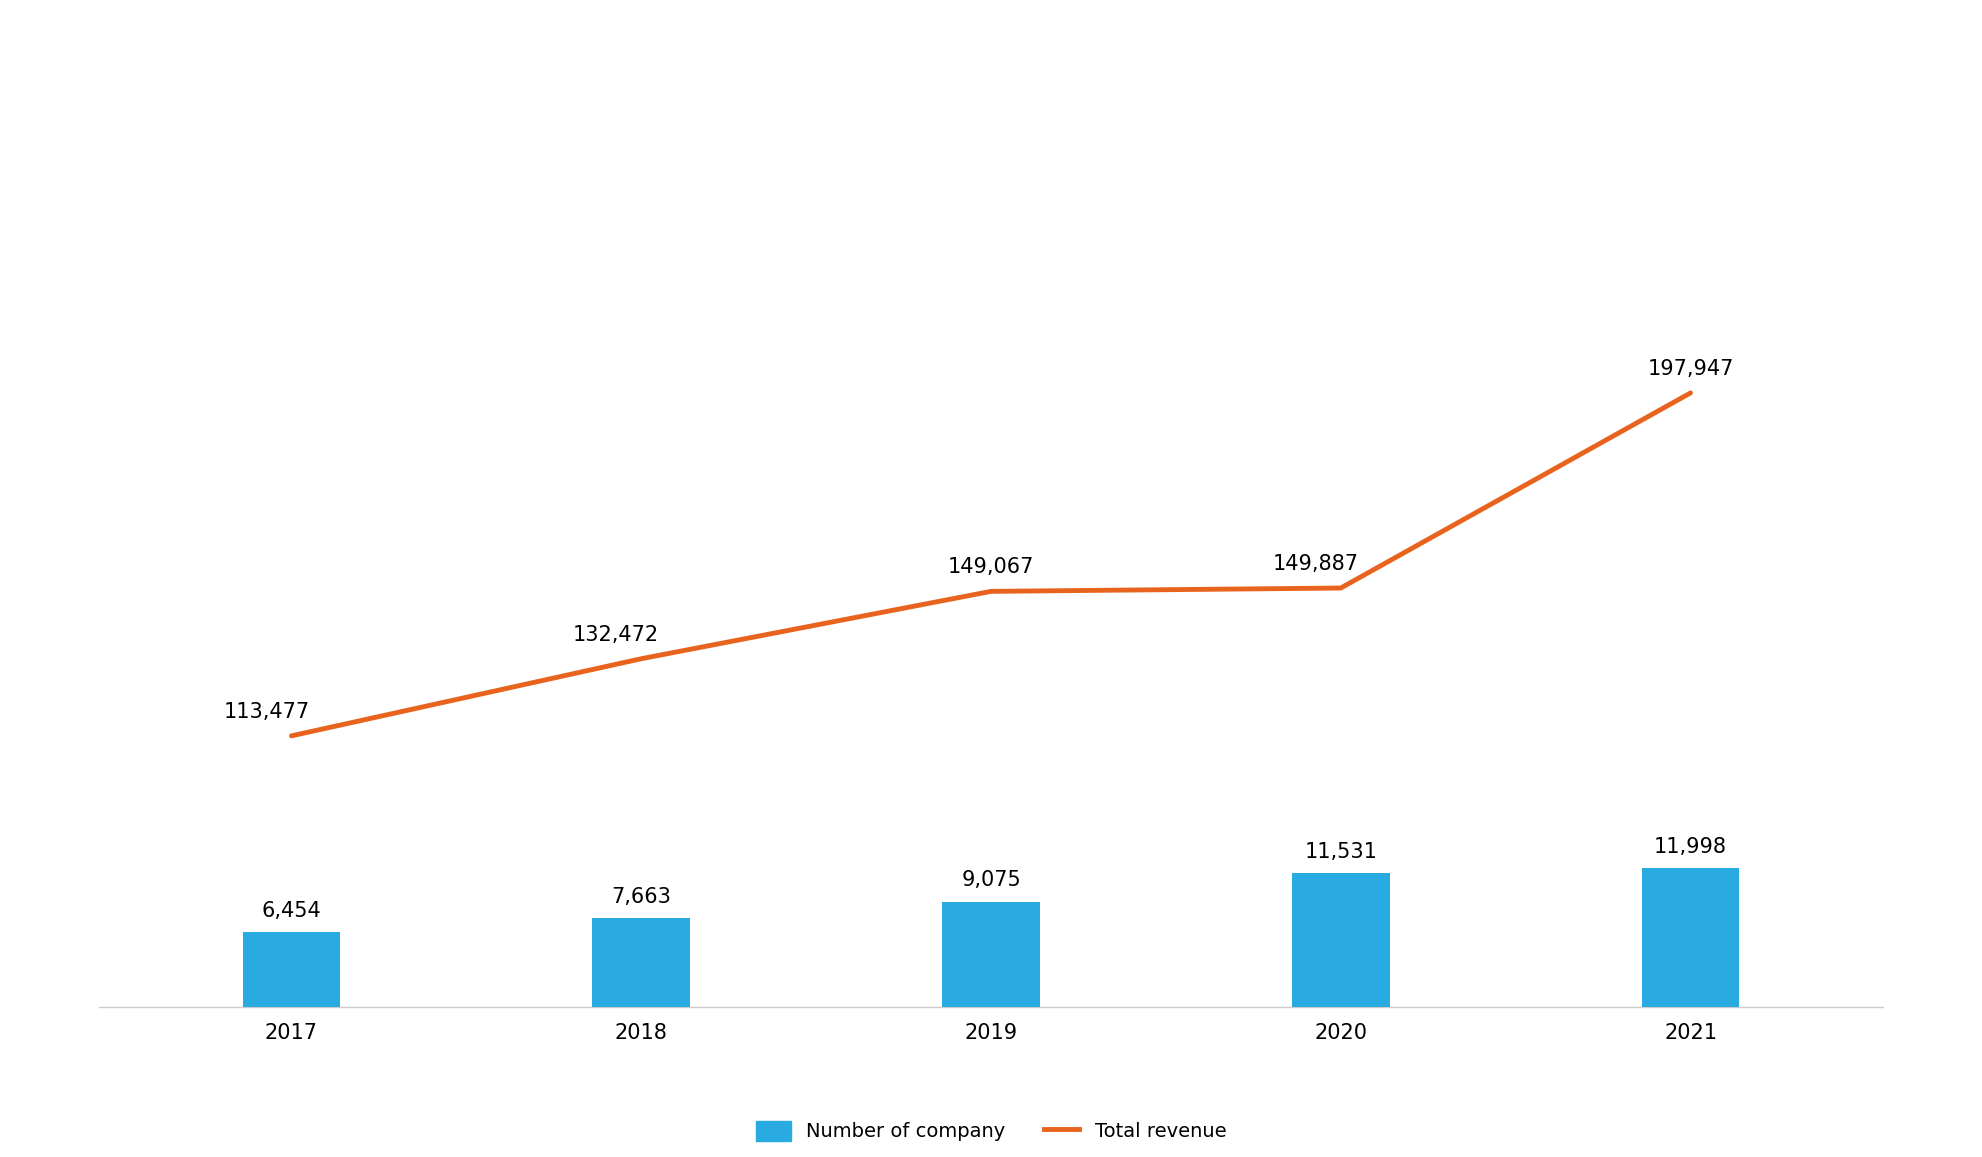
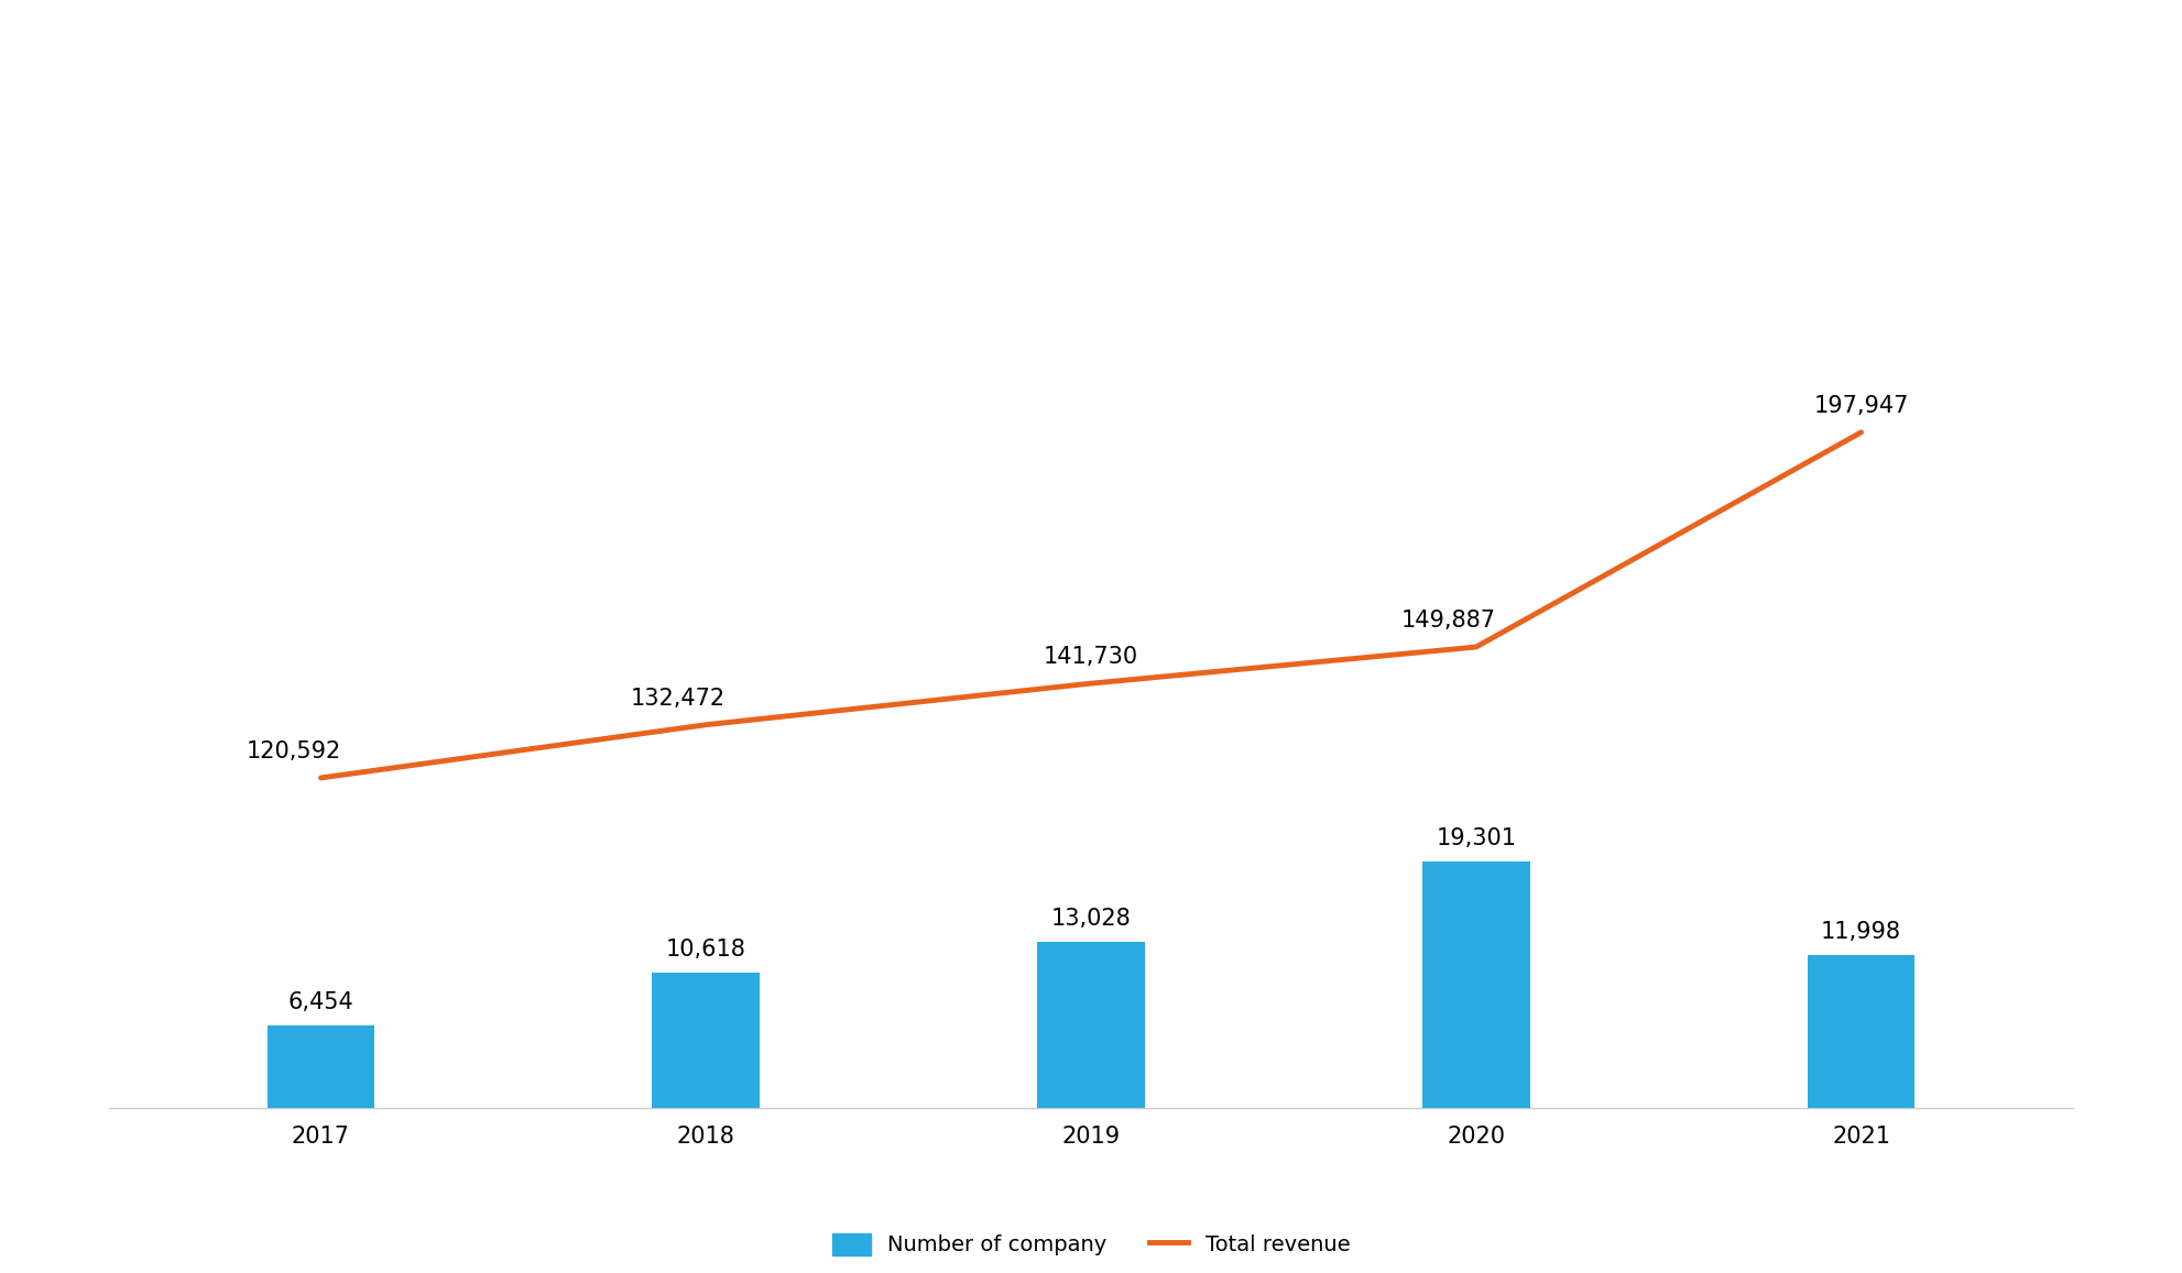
Total revenue/2017: 113,477 -> 120,592
Number of company/2018: 7,663 -> 10,618
Total revenue/2019: 149,067 -> 141,730
Number of company/2019: 9,075 -> 13,028
Number of company/2020: 11,531 -> 19,301
